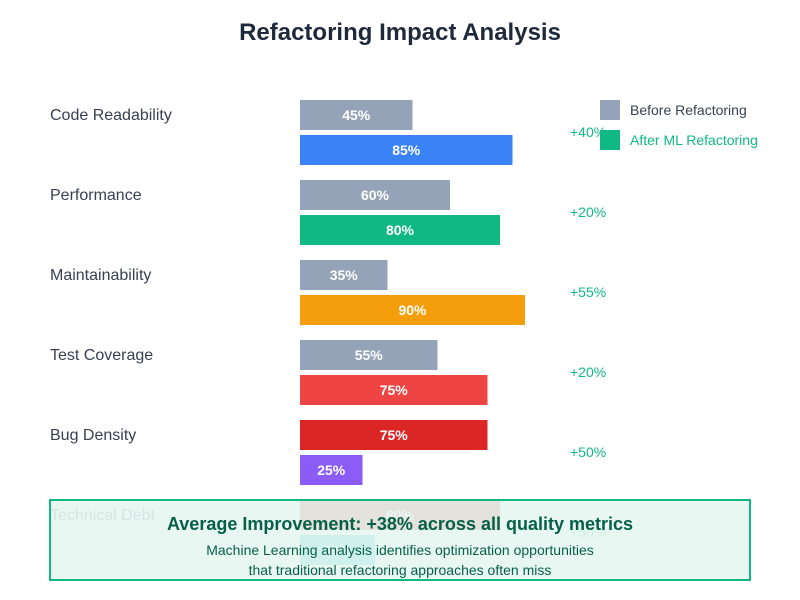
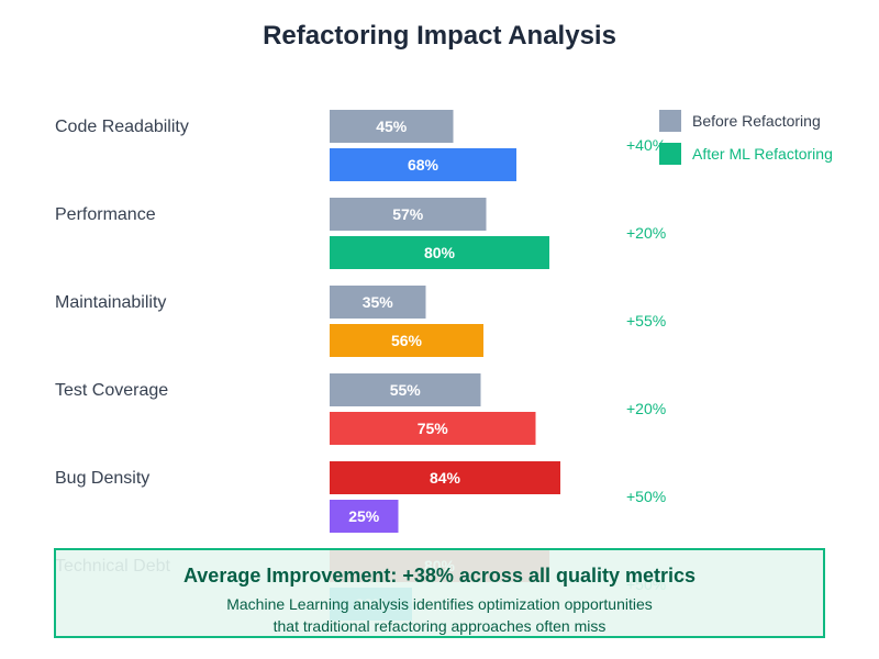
After ML Refactoring/Code Readability: 85% -> 68%
Before Refactoring/Performance: 60% -> 57%
After ML Refactoring/Maintainability: 90% -> 56%
Before Refactoring/Bug Density: 75% -> 84%
